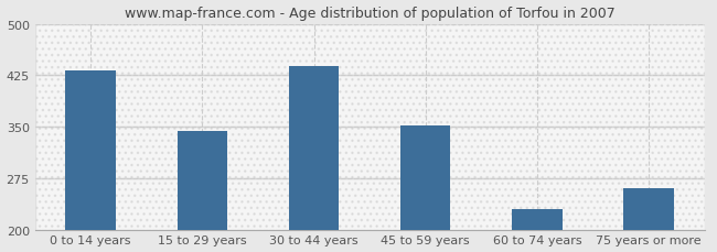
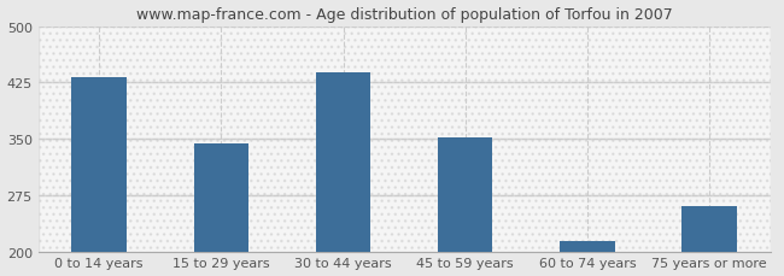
60 to 74 years: 230 -> 213
